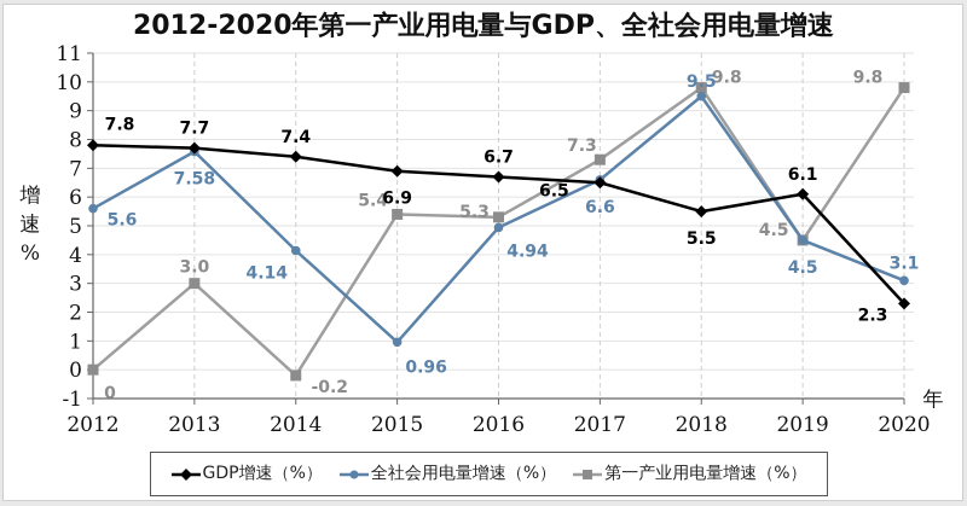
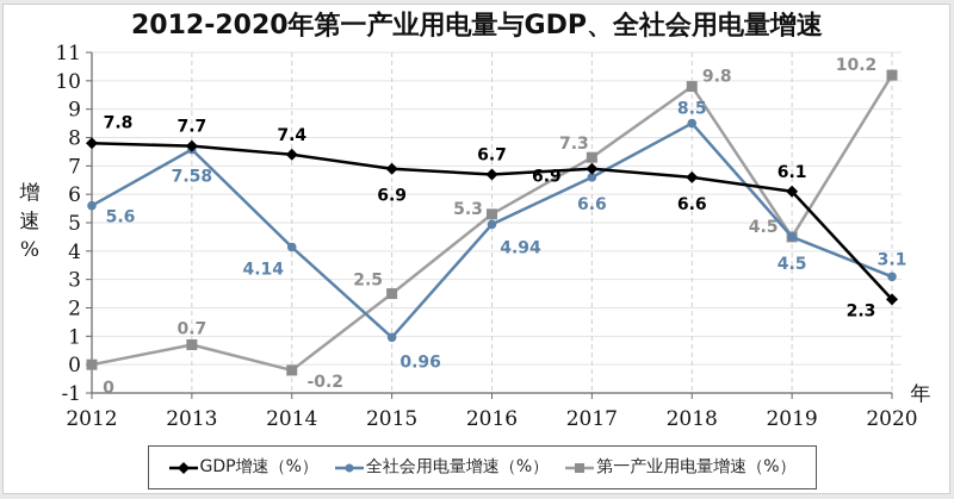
第一产业用电量增速（%）/2013: 3.0 -> 0.7
第一产业用电量增速（%）/2015: 5.4 -> 2.5
GDP增速（%）/2017: 6.5 -> 6.9
GDP增速（%）/2018: 5.5 -> 6.6
全社会用电量增速（%）/2018: 9.5 -> 8.5
第一产业用电量增速（%）/2020: 9.8 -> 10.2
